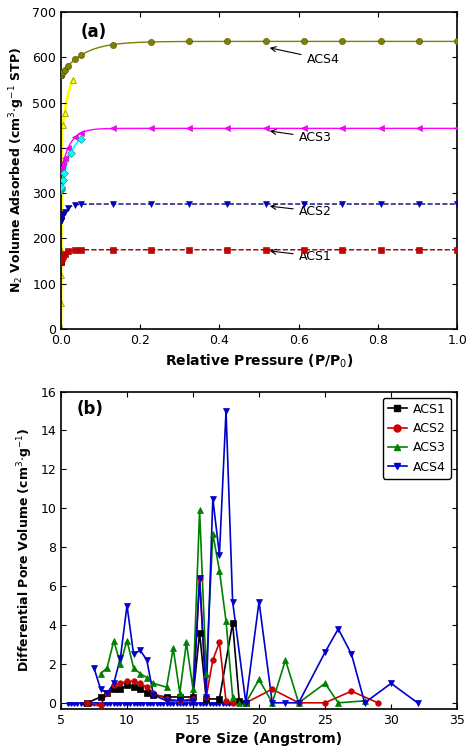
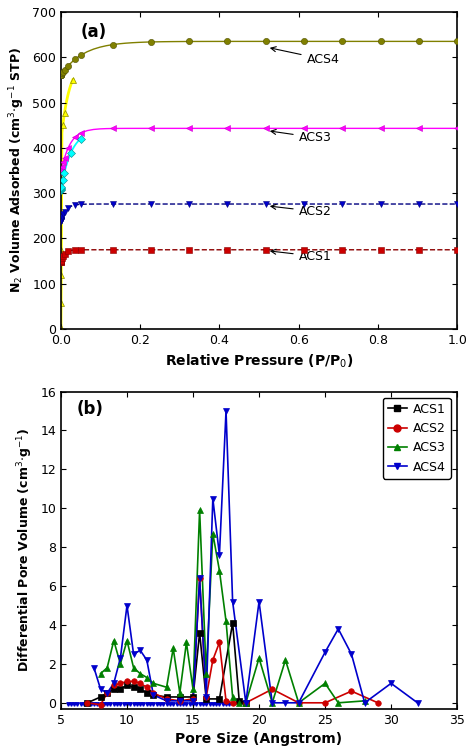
ACS3/20: 1.2 -> 2.3
